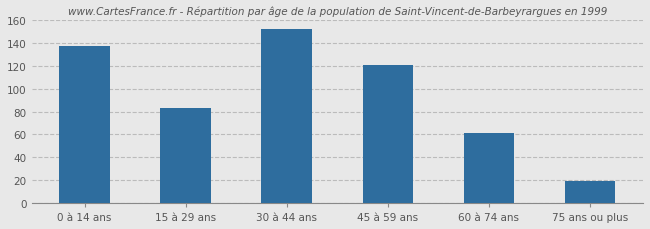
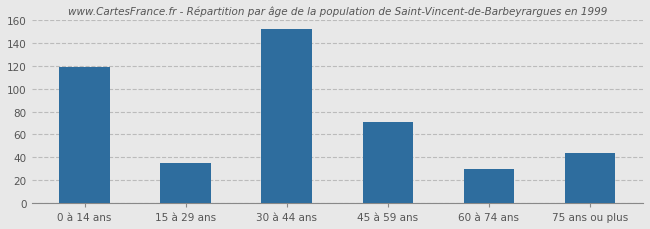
0 à 14 ans: 137 -> 119
15 à 29 ans: 83 -> 35
45 à 59 ans: 121 -> 71
60 à 74 ans: 61 -> 30
75 ans ou plus: 19 -> 44
